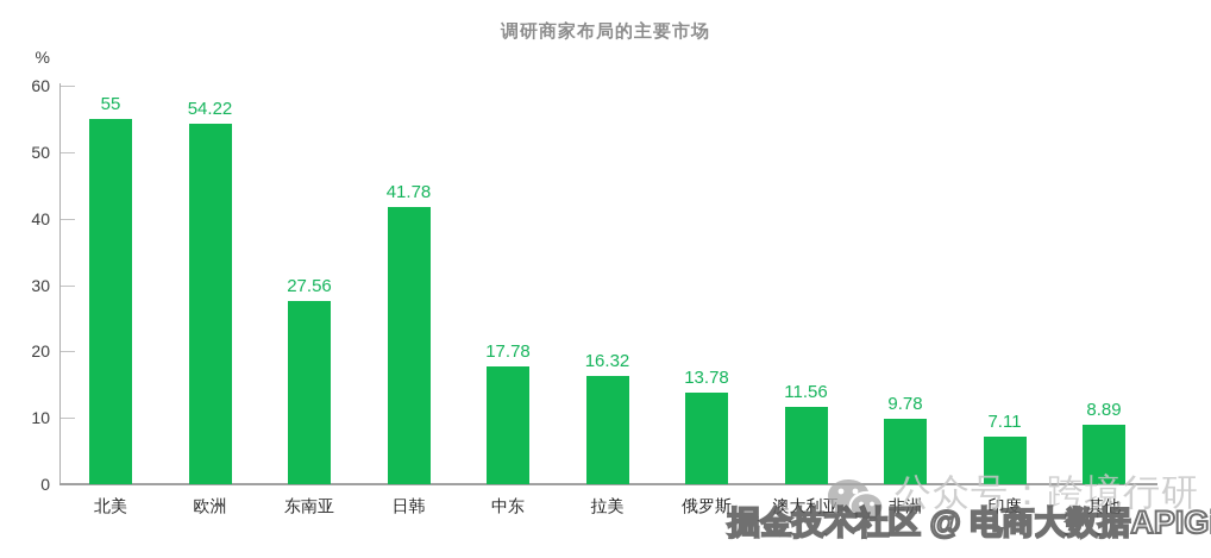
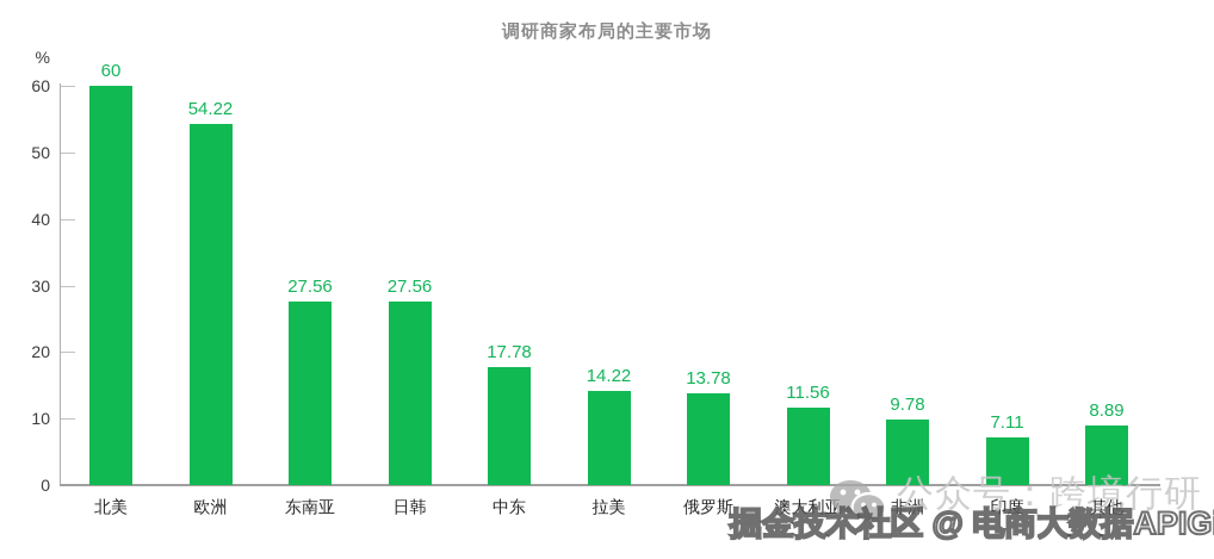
北美: 55 -> 60
日韩: 41.78 -> 27.56
拉美: 16.32 -> 14.22
